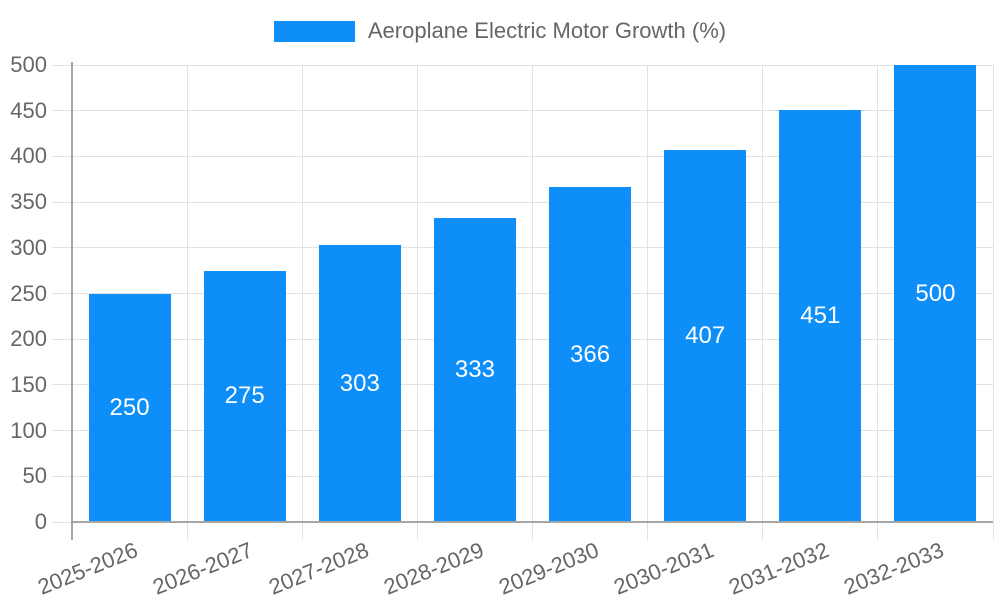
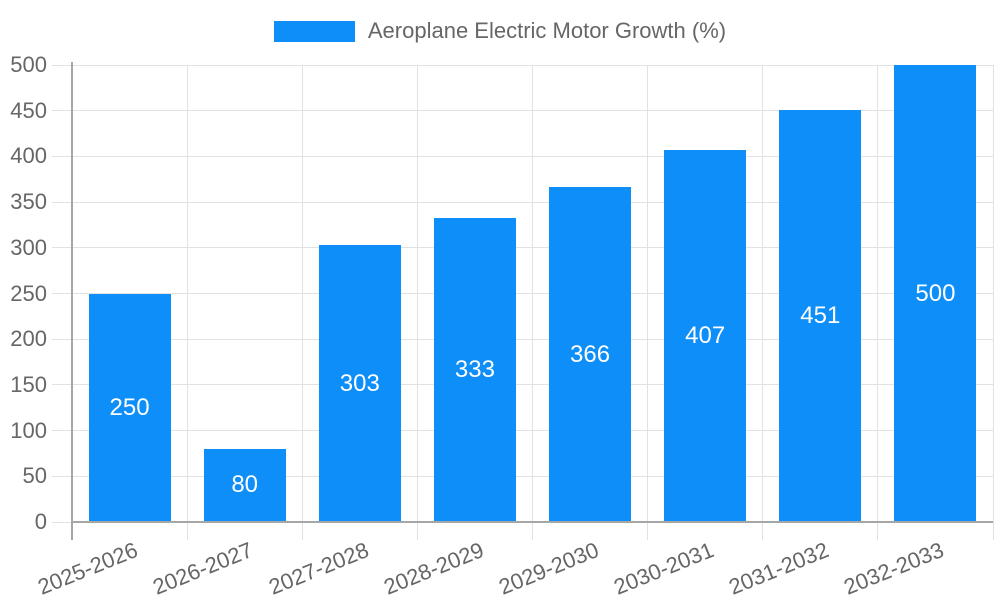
2026-2027: 275 -> 80
